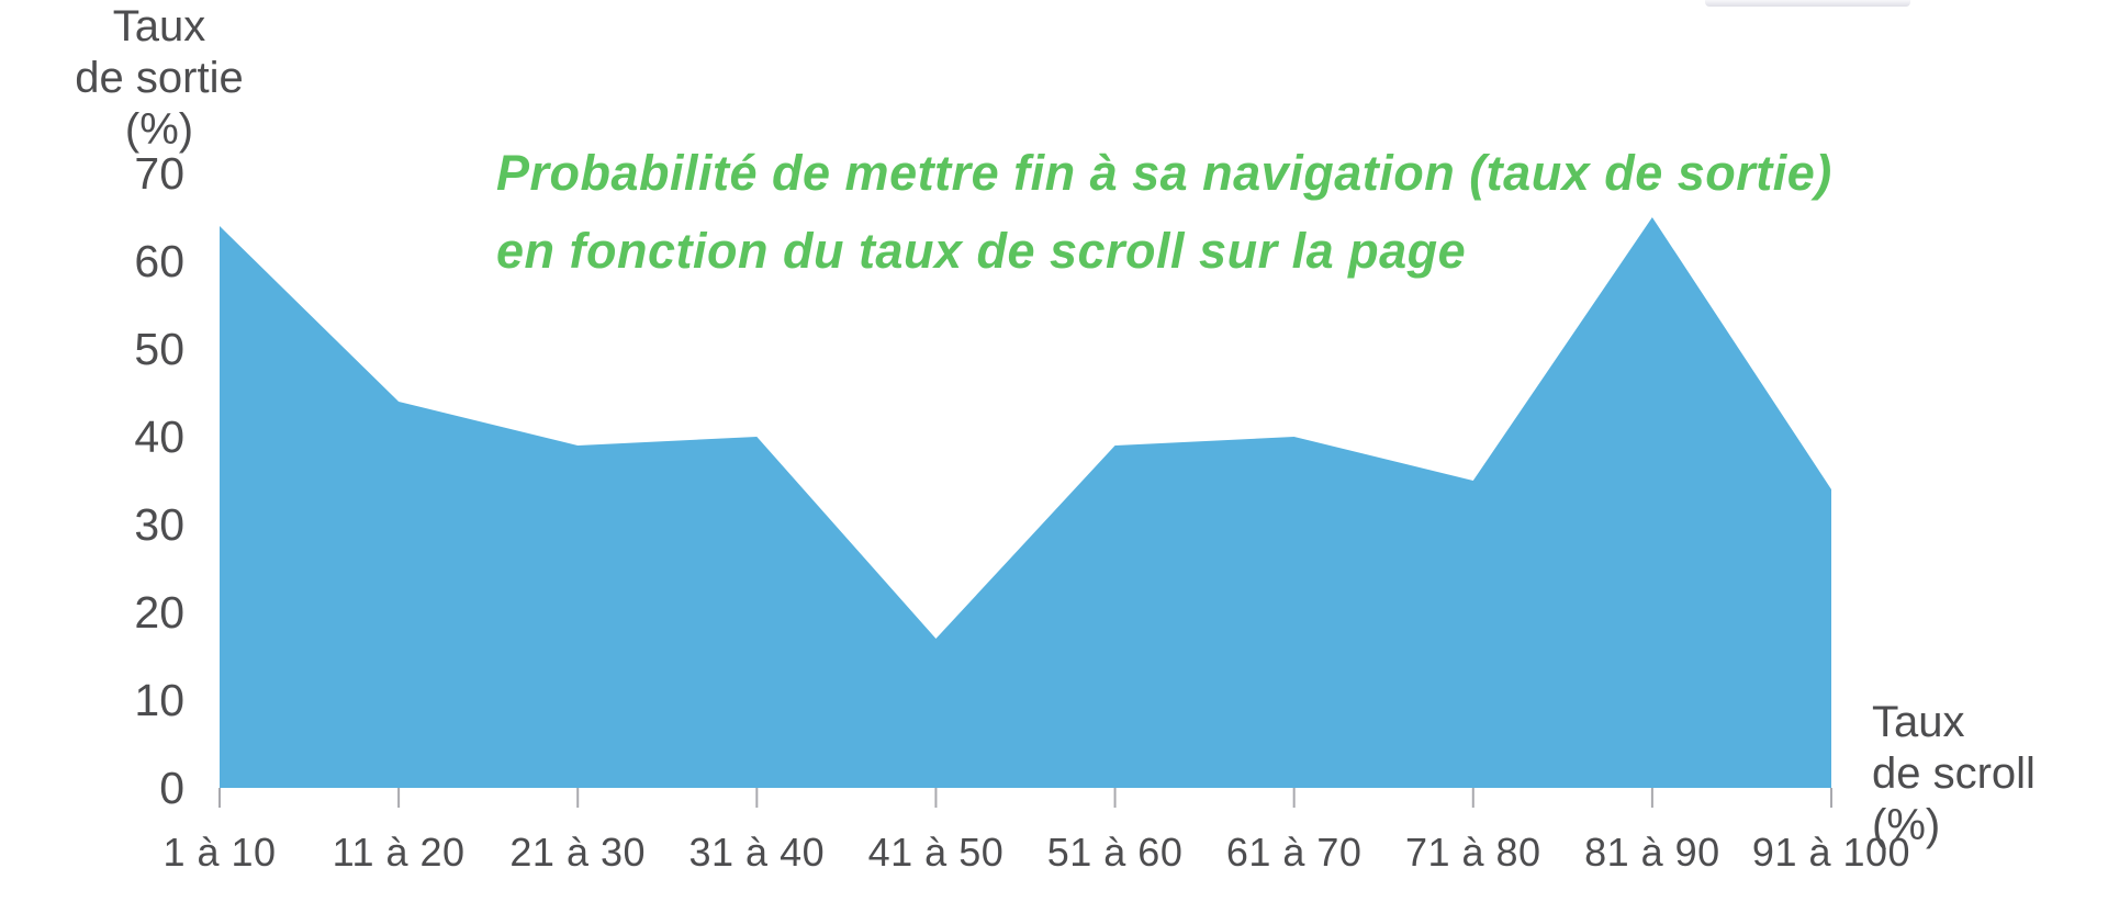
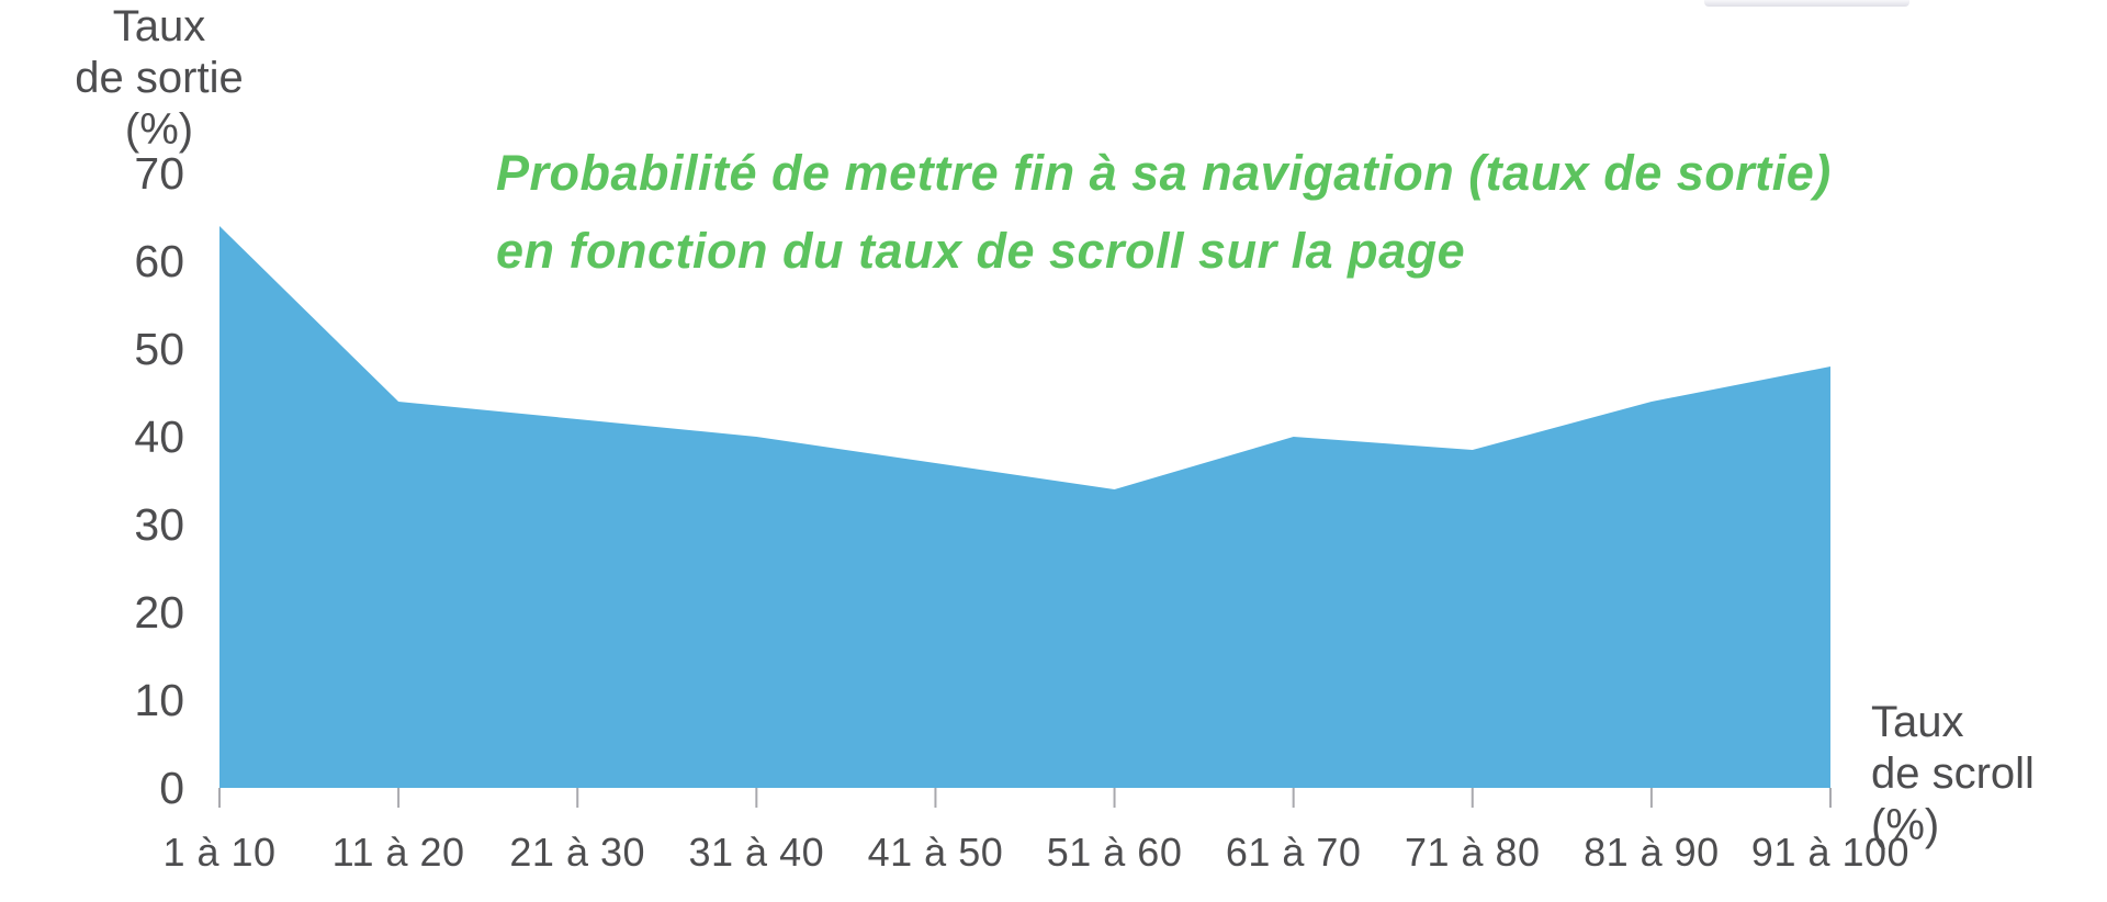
21 à 30: 39 -> 42
41 à 50: 17 -> 37
51 à 60: 39 -> 34
71 à 80: 35 -> 38
81 à 90: 65 -> 44
91 à 100: 34 -> 48
